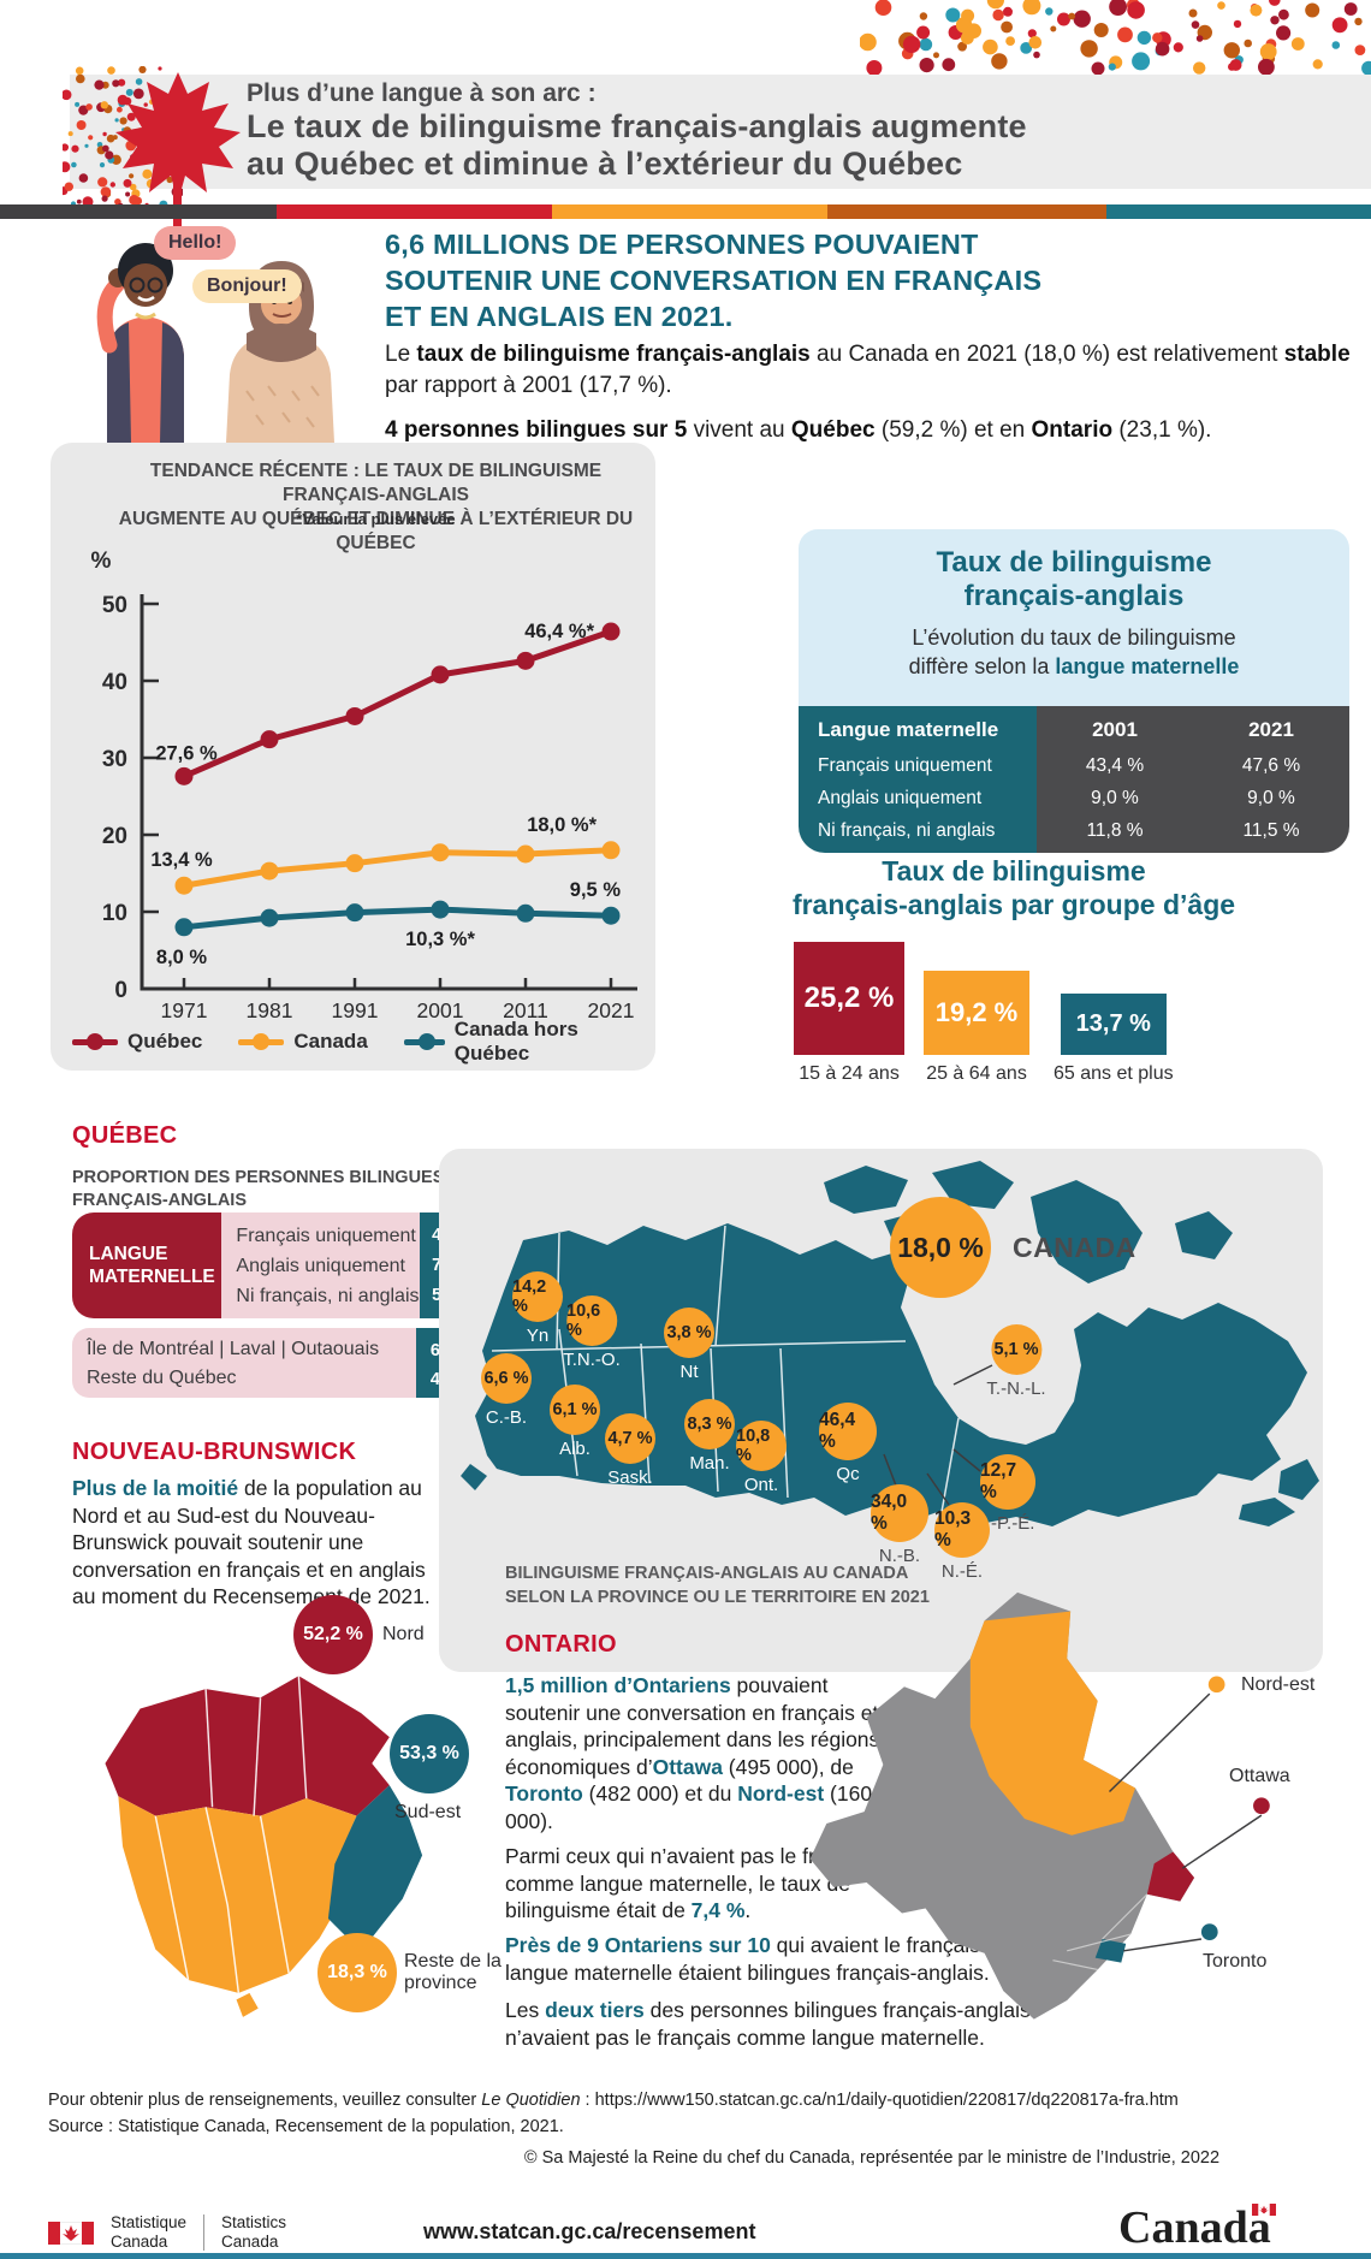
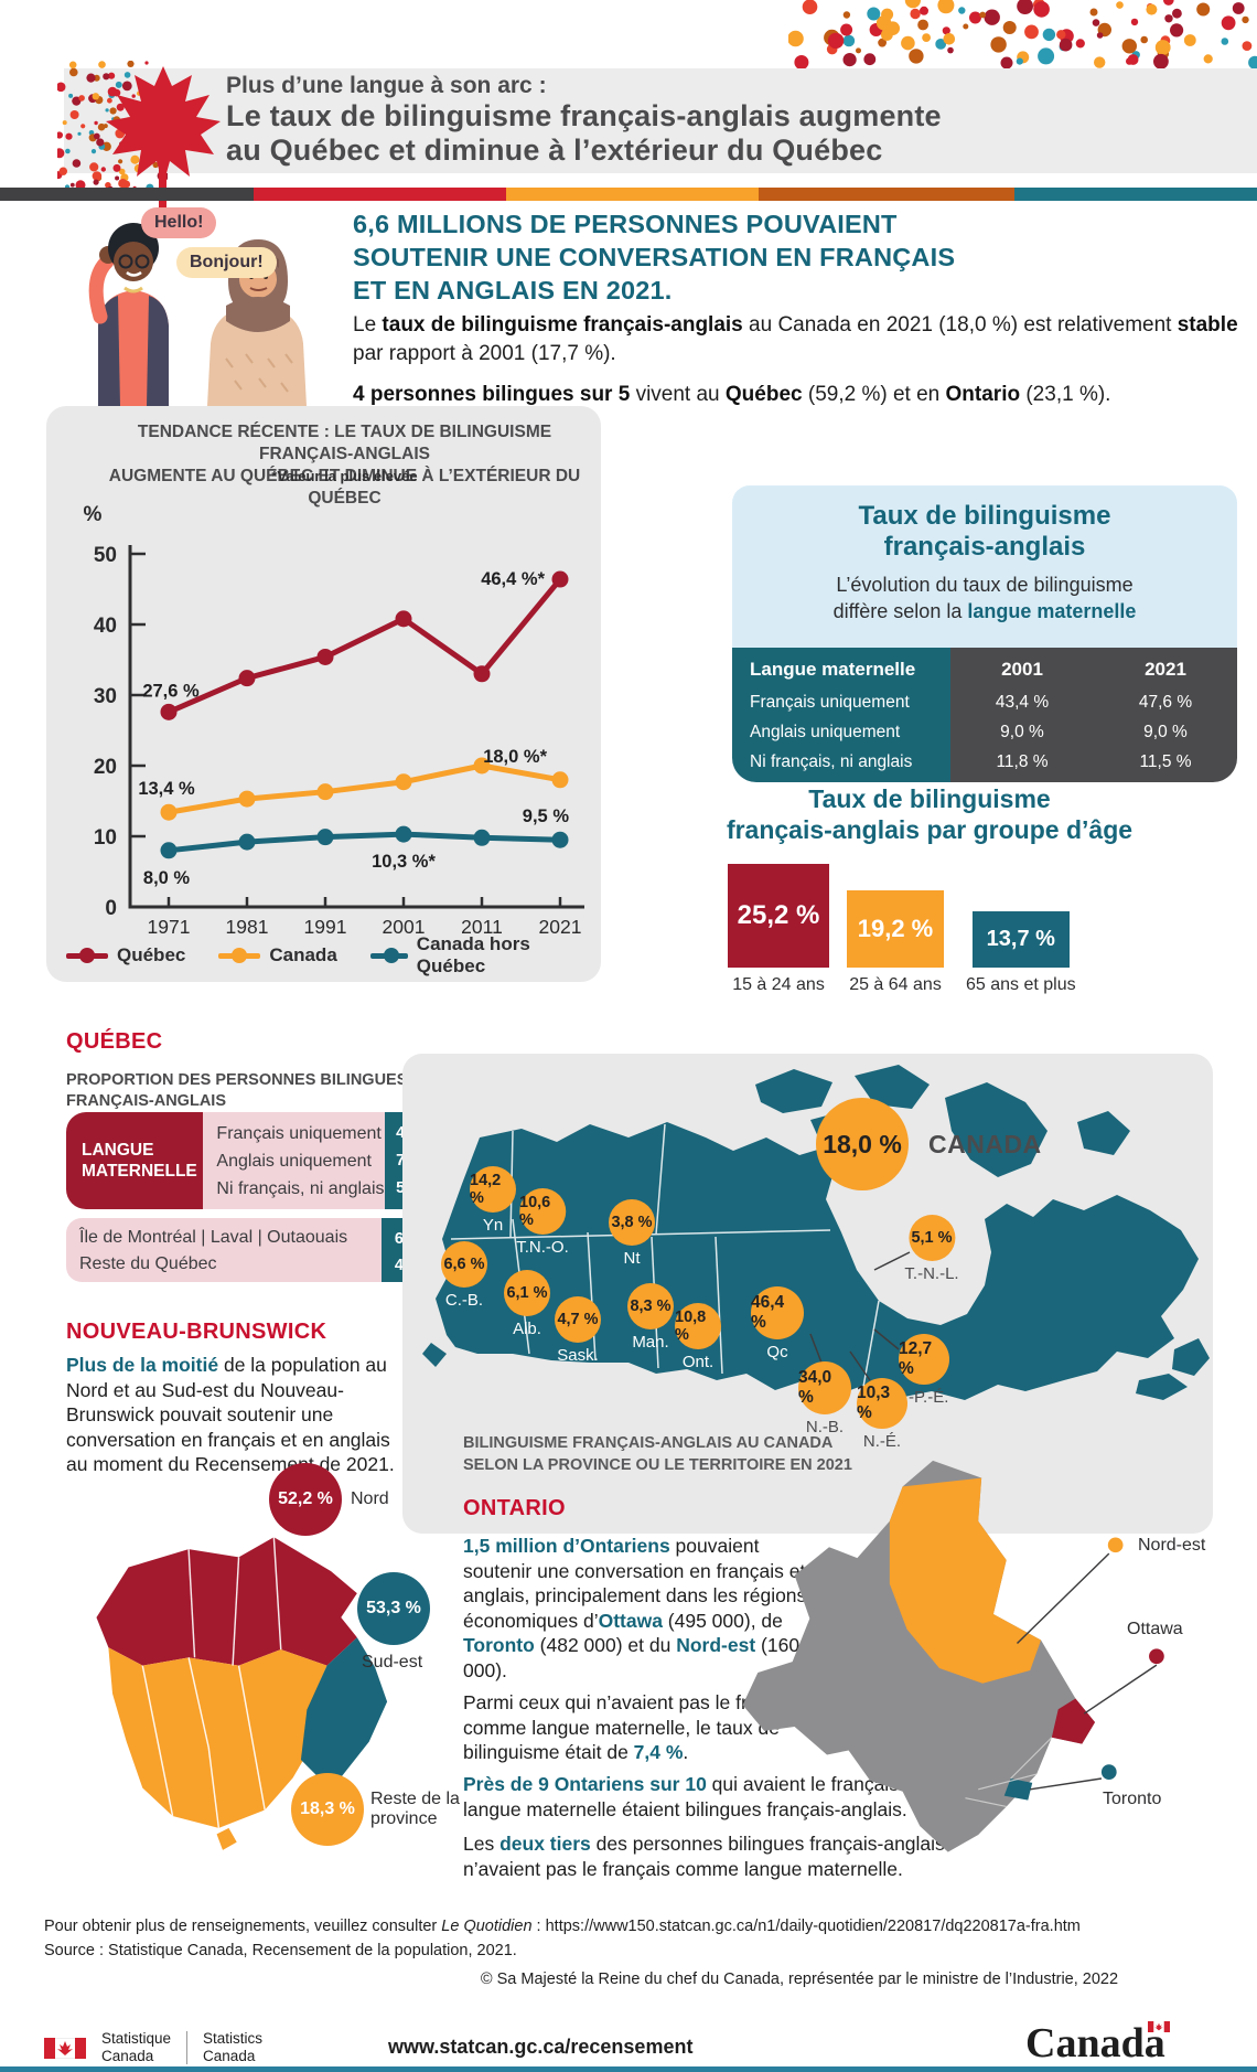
Québec/2011: 43 -> 33
Canada/2011: 18 -> 20
